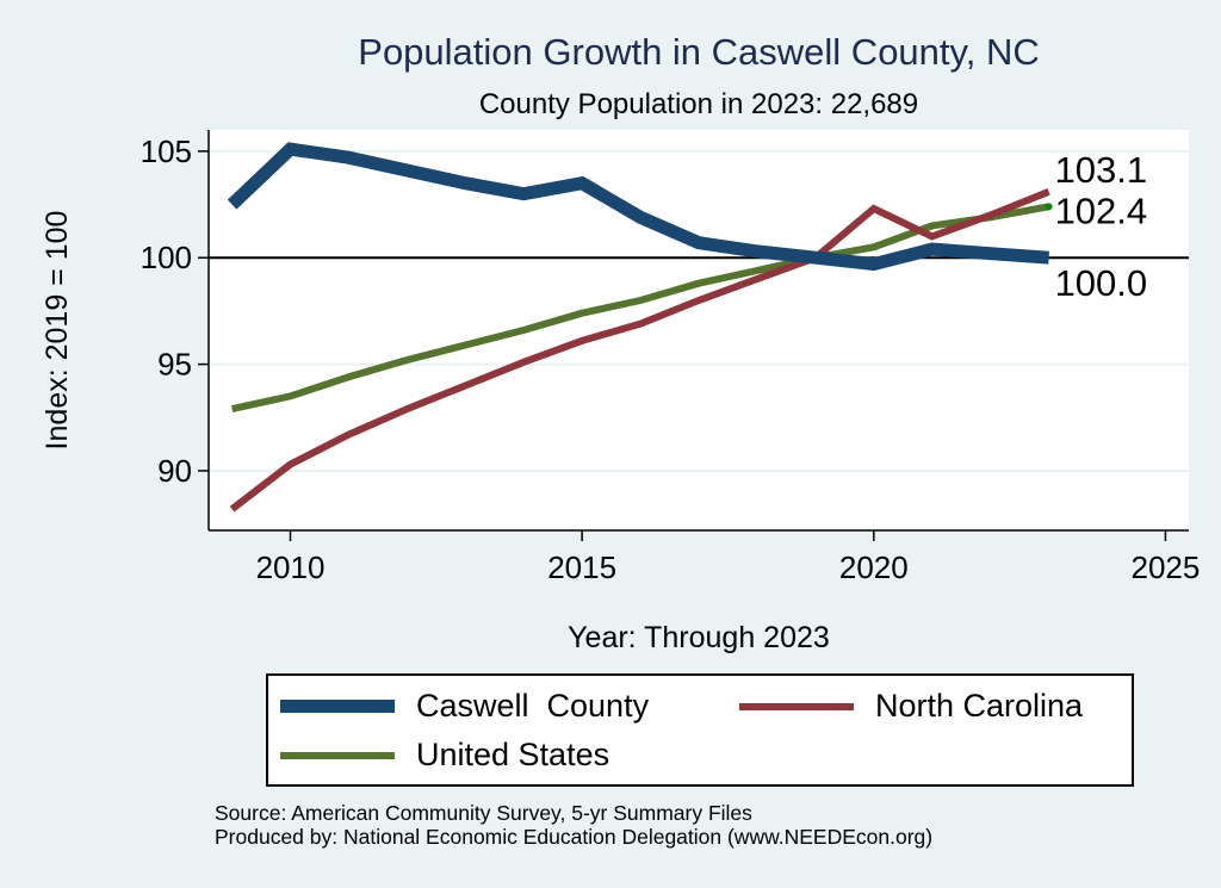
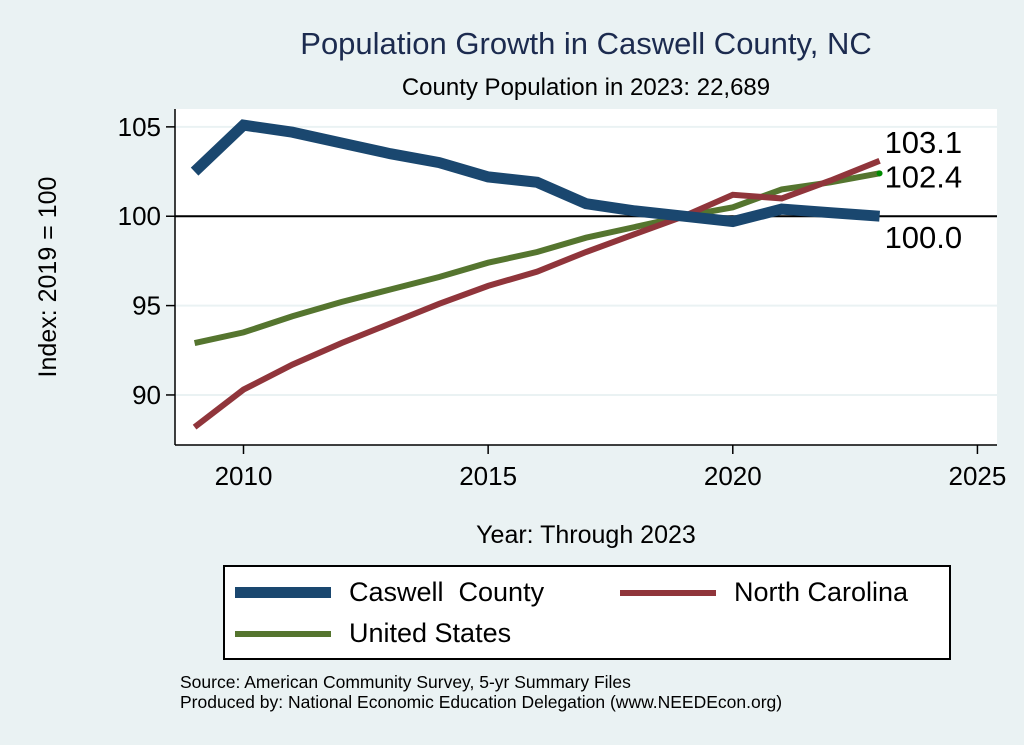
Caswell County/2015: 103.5 -> 102.2
North Carolina/2020: 102.3 -> 101.2
